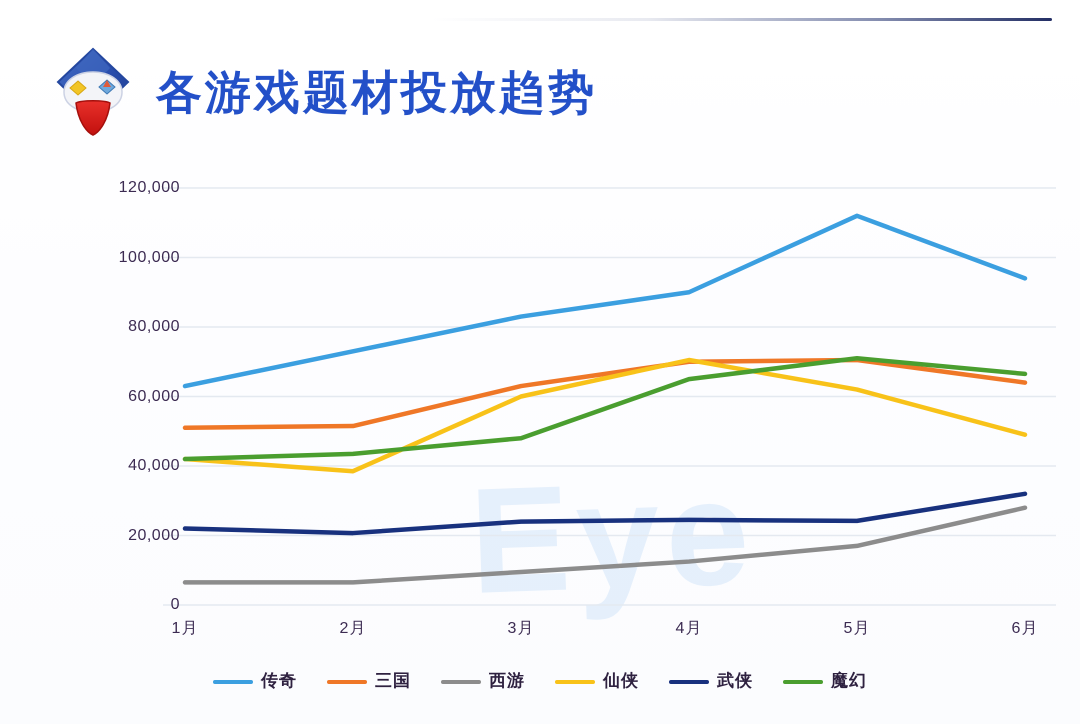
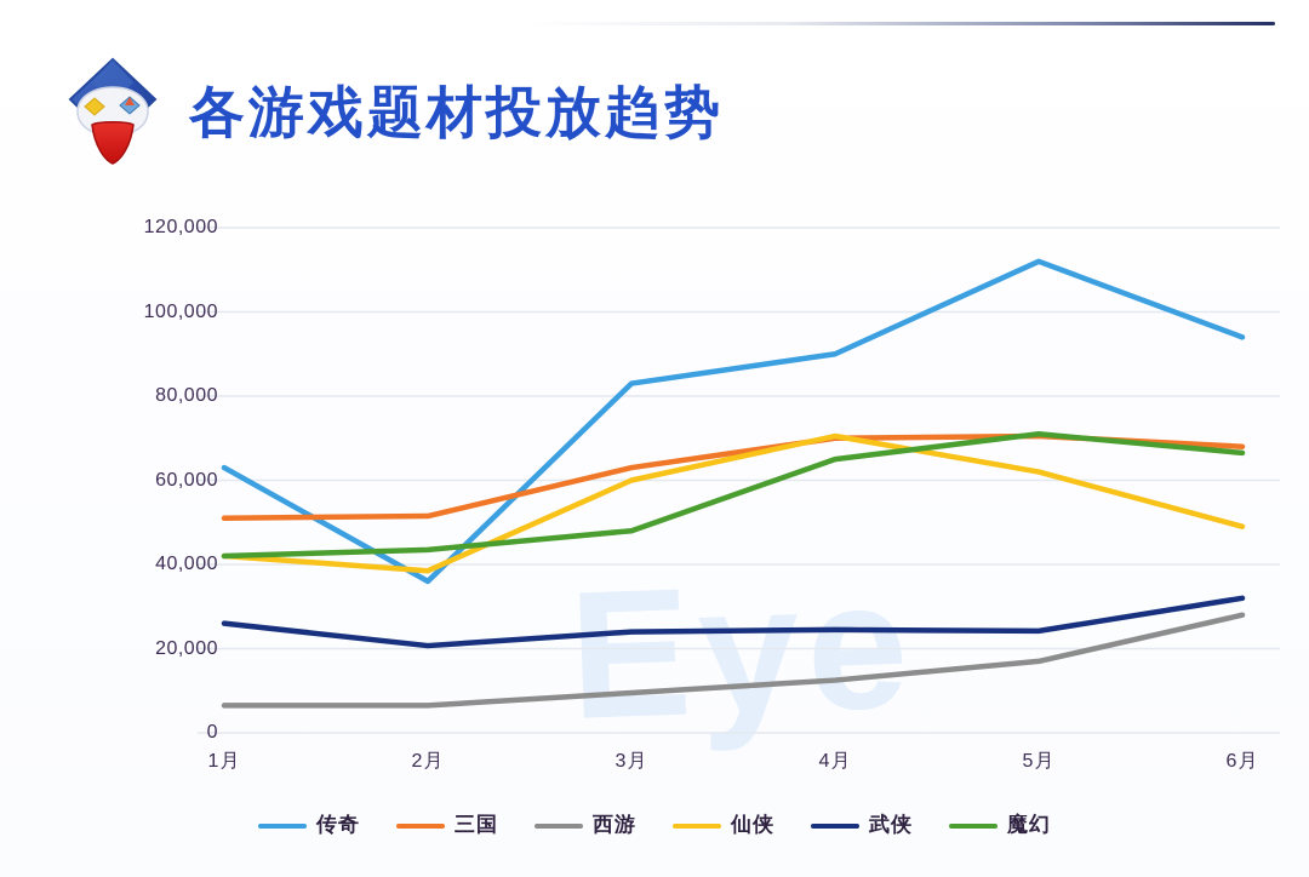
武侠/1月: 22000 -> 26000
传奇/2月: 73000 -> 36000
三国/6月: 64000 -> 68000
